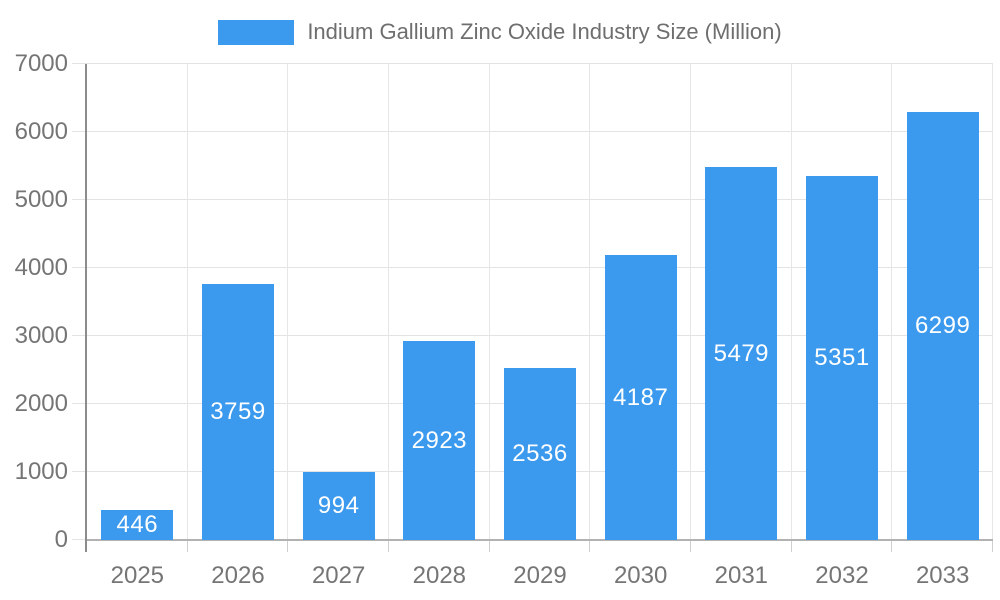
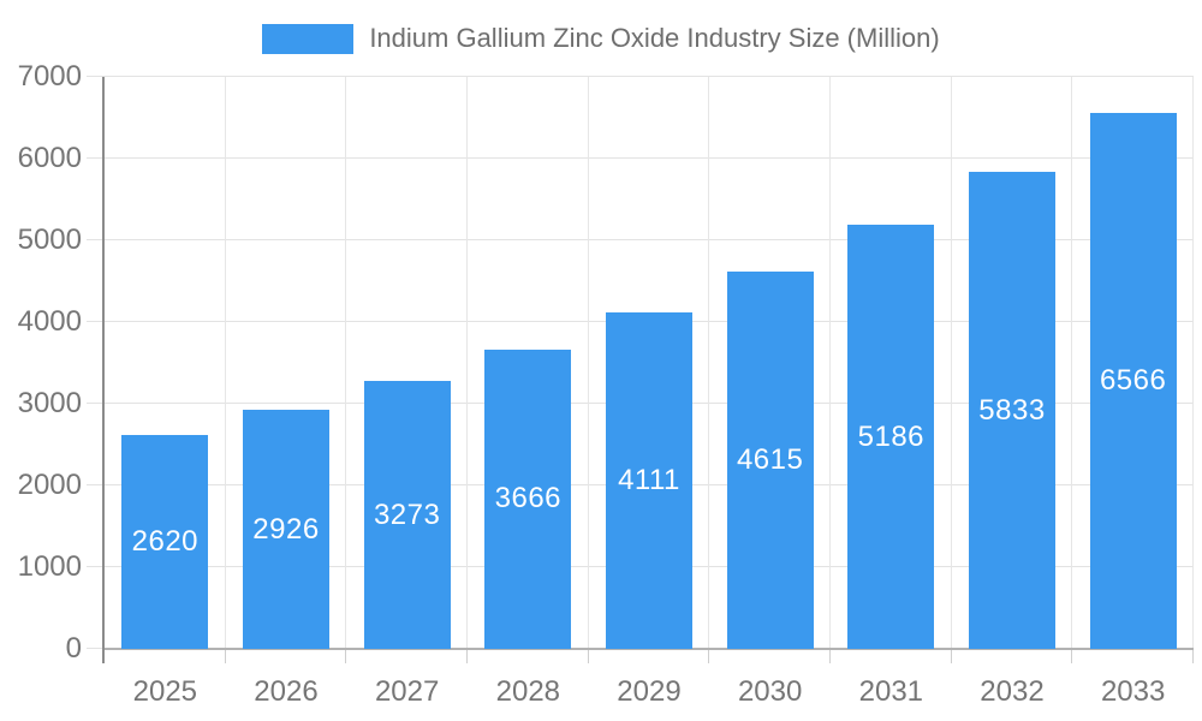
2025: 446 -> 2620
2026: 3759 -> 2926
2027: 994 -> 3273
2028: 2923 -> 3666
2029: 2536 -> 4111
2030: 4187 -> 4615
2031: 5479 -> 5186
2032: 5351 -> 5833
2033: 6299 -> 6566
